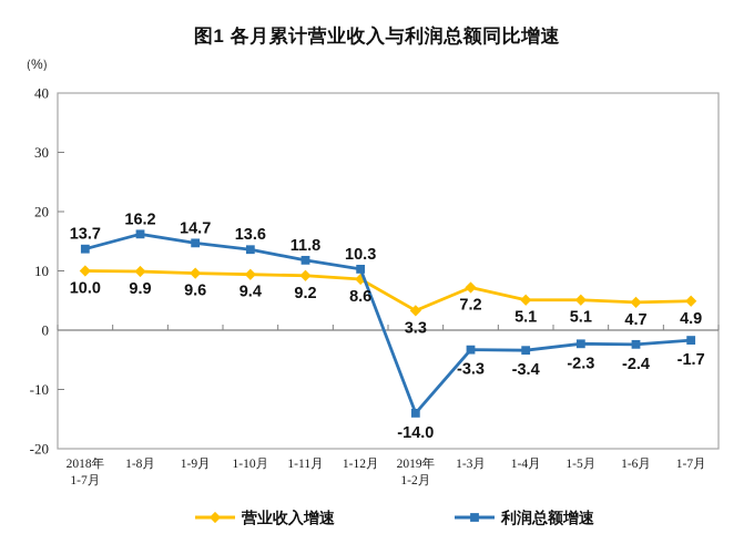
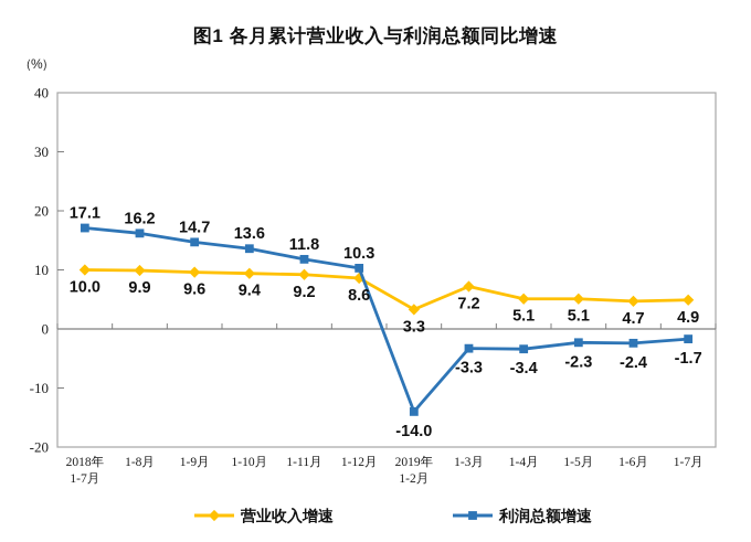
利润总额增速/2018年 1-7月: 13.7 -> 17.1
